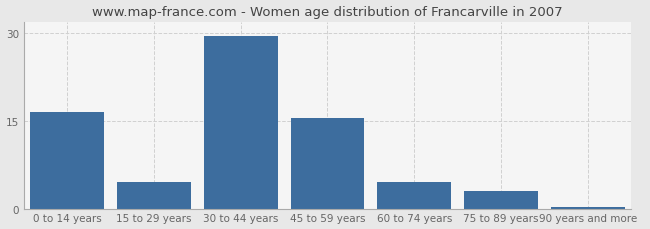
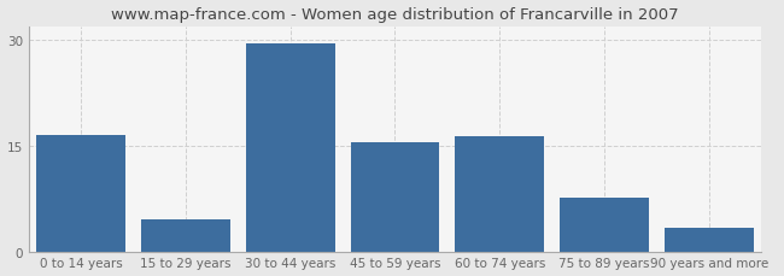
60 to 74 years: 4.5 -> 16.4
75 to 89 years: 3.0 -> 7.6
90 years and more: 0.2 -> 3.4
